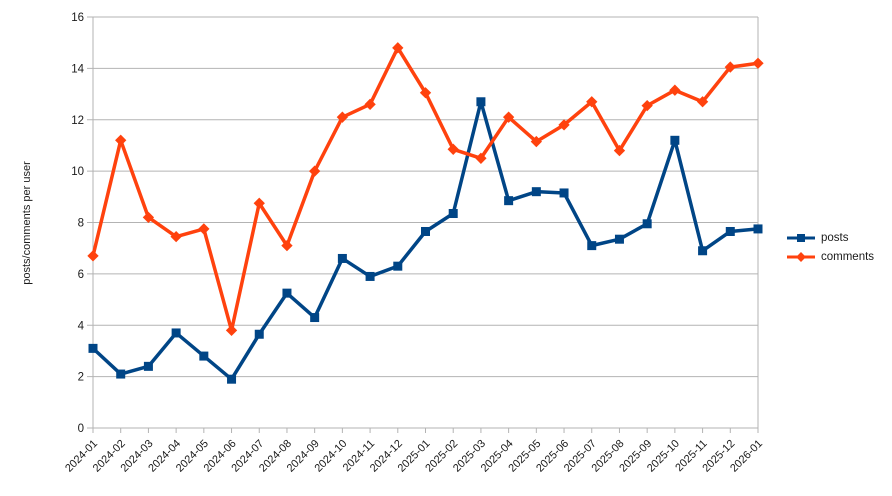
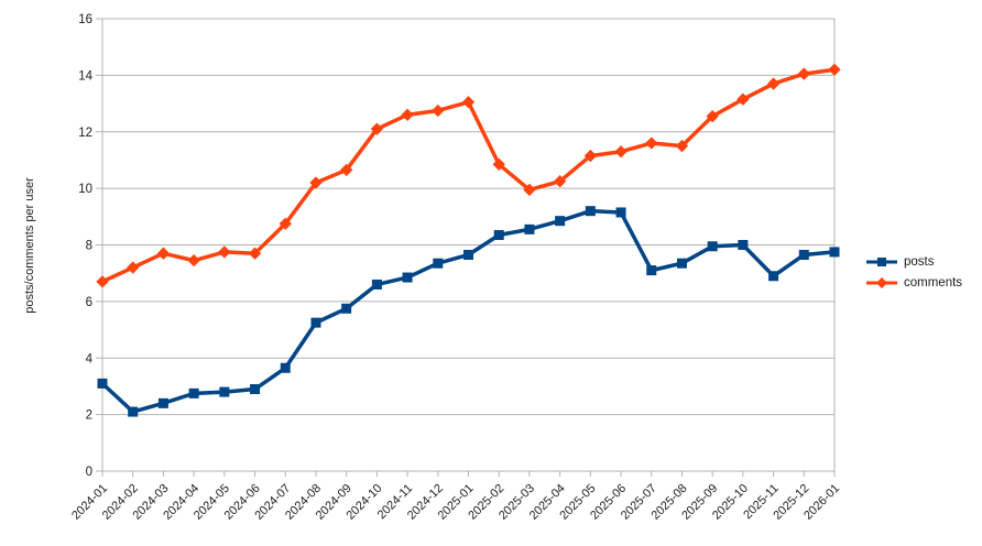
comments/2024-02: 11.2 -> 7.2
comments/2024-03: 8.2 -> 7.7
posts/2024-04: 3.7 -> 2.8
posts/2024-06: 1.9 -> 2.9
comments/2024-06: 3.8 -> 7.7
comments/2024-08: 7.1 -> 10.2
posts/2024-09: 4.3 -> 5.8
comments/2024-09: 10.0 -> 10.7
posts/2024-11: 5.9 -> 6.8
posts/2024-12: 6.3 -> 7.3
comments/2024-12: 14.8 -> 12.8
posts/2025-03: 12.7 -> 8.6
comments/2025-03: 10.5 -> 9.9
comments/2025-04: 12.1 -> 10.2
comments/2025-06: 11.8 -> 11.3
comments/2025-07: 12.7 -> 11.6
comments/2025-08: 10.8 -> 11.5
posts/2025-10: 11.2 -> 8.0
comments/2025-11: 12.7 -> 13.7
